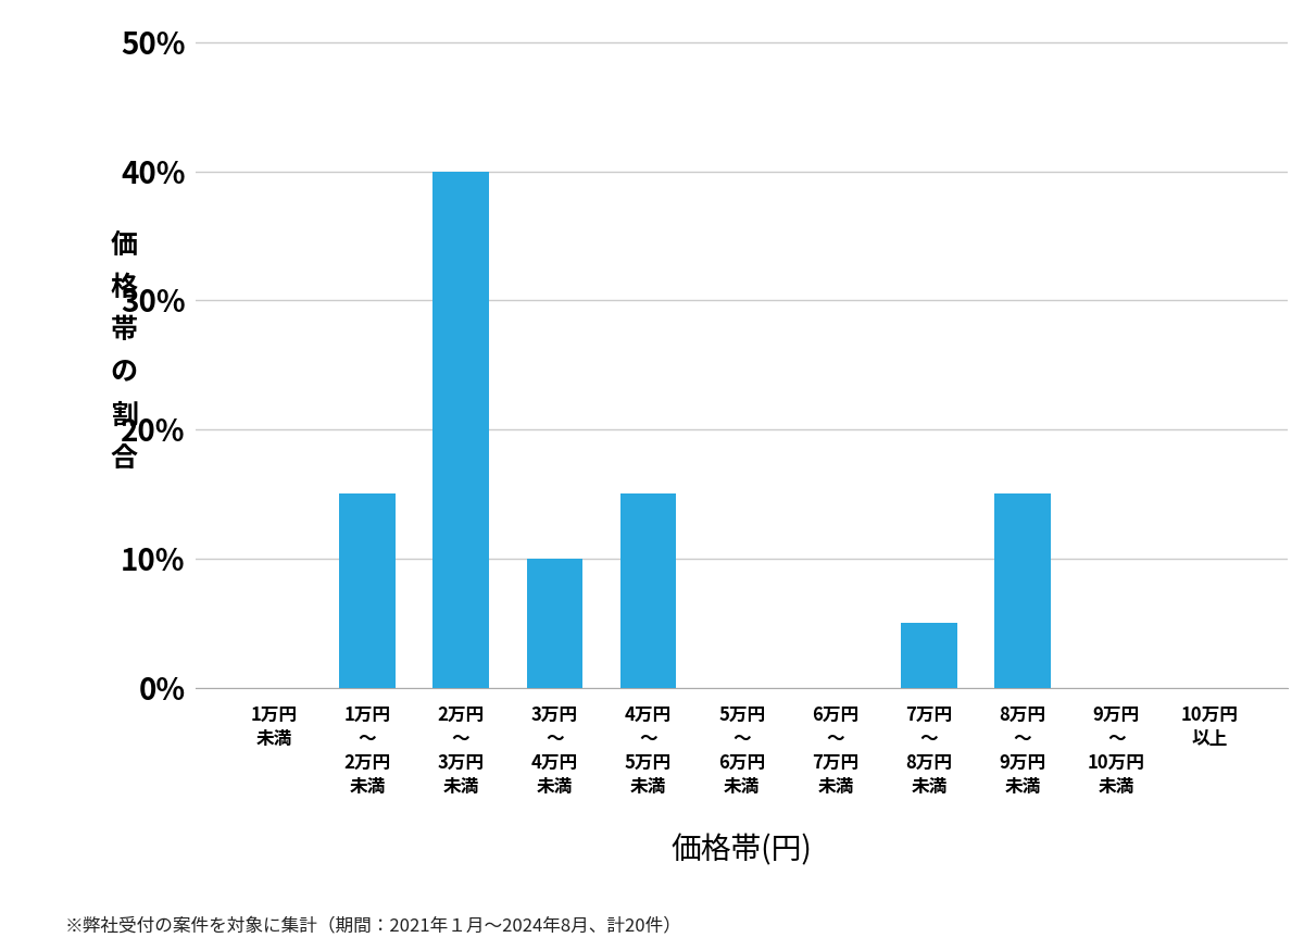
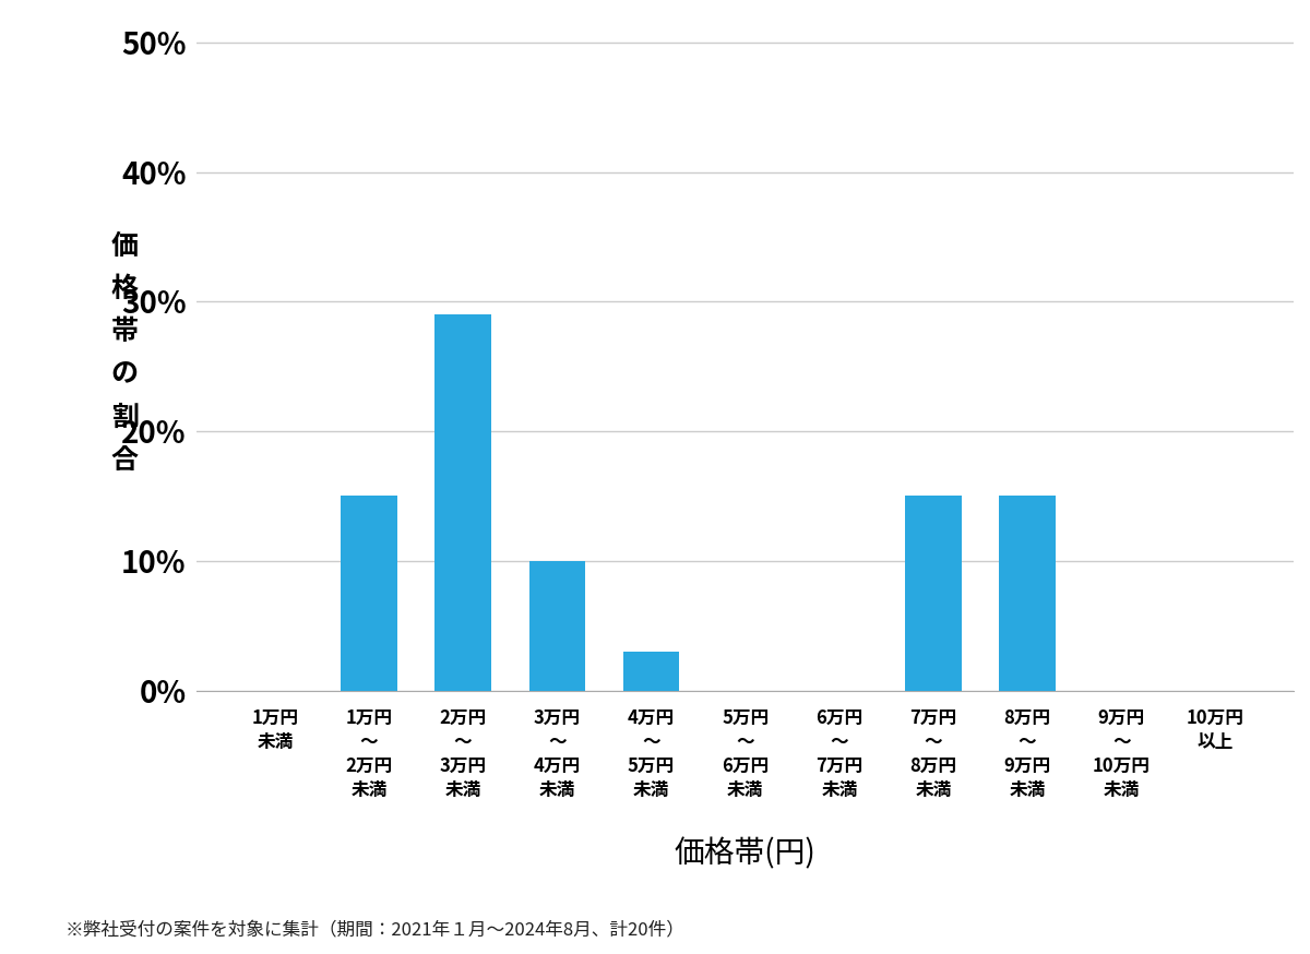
2万円 ～ 3万円 未満: 40% -> 29%
4万円 ～ 5万円 未満: 15% -> 3%
7万円 ～ 8万円 未満: 5% -> 15%
